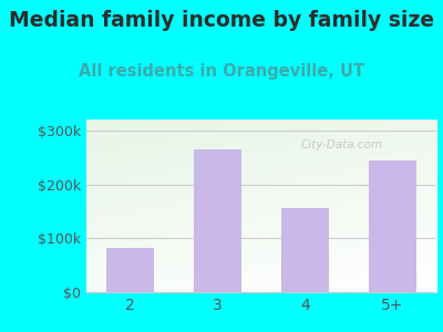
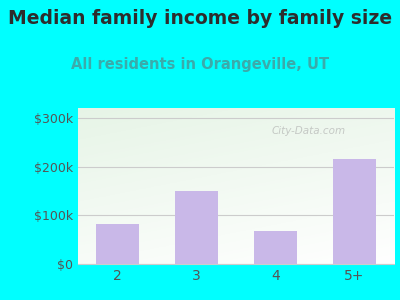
3: $265k -> $150k
4: $155k -> $68k
5+: $245k -> $215k
